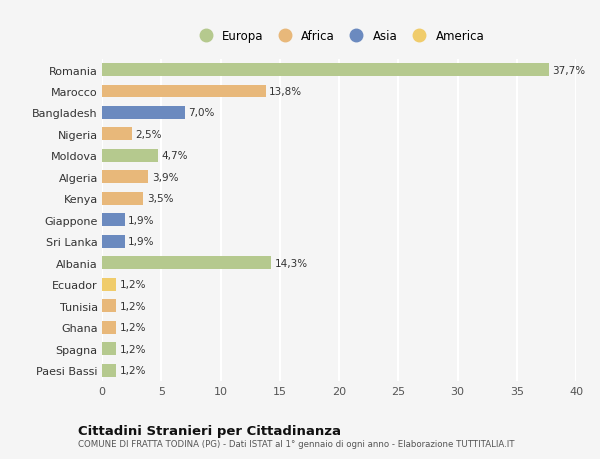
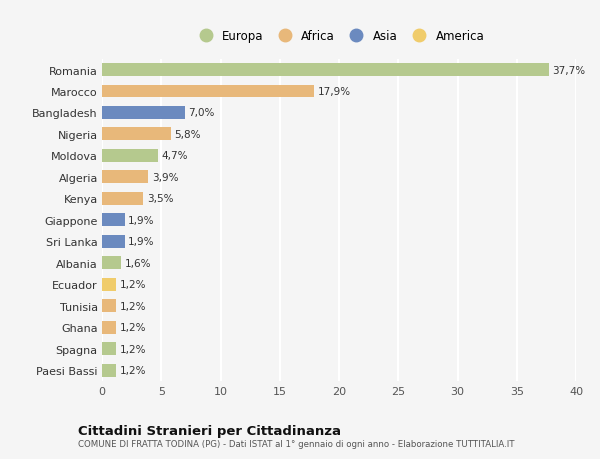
Marocco: 13,8% -> 17,9%
Nigeria: 2,5% -> 5,8%
Albania: 14,3% -> 1,6%
